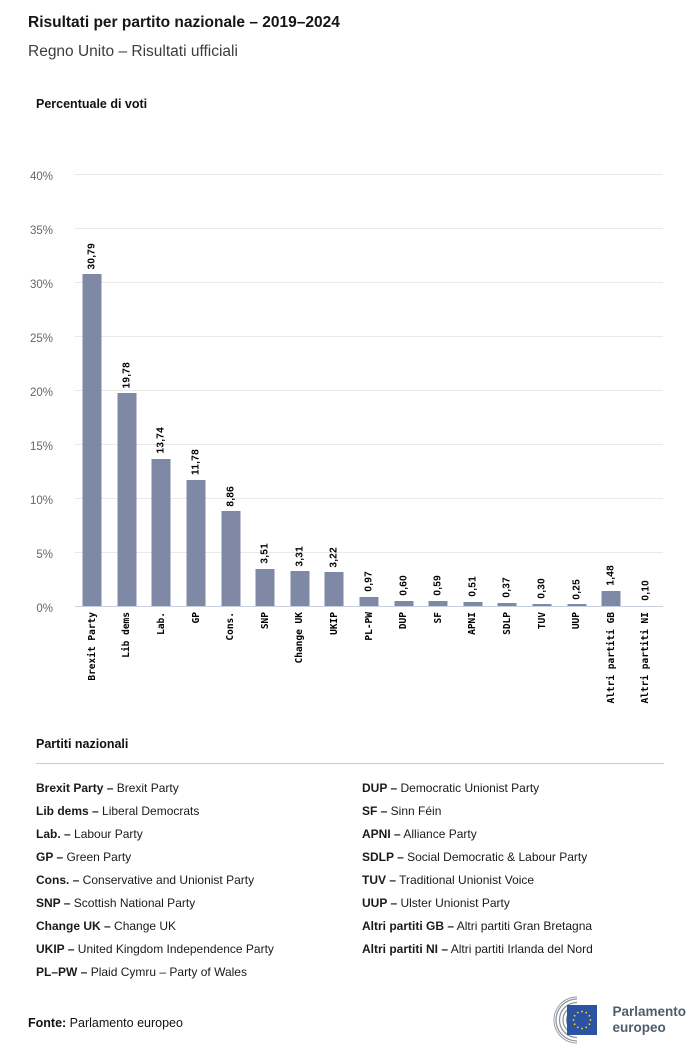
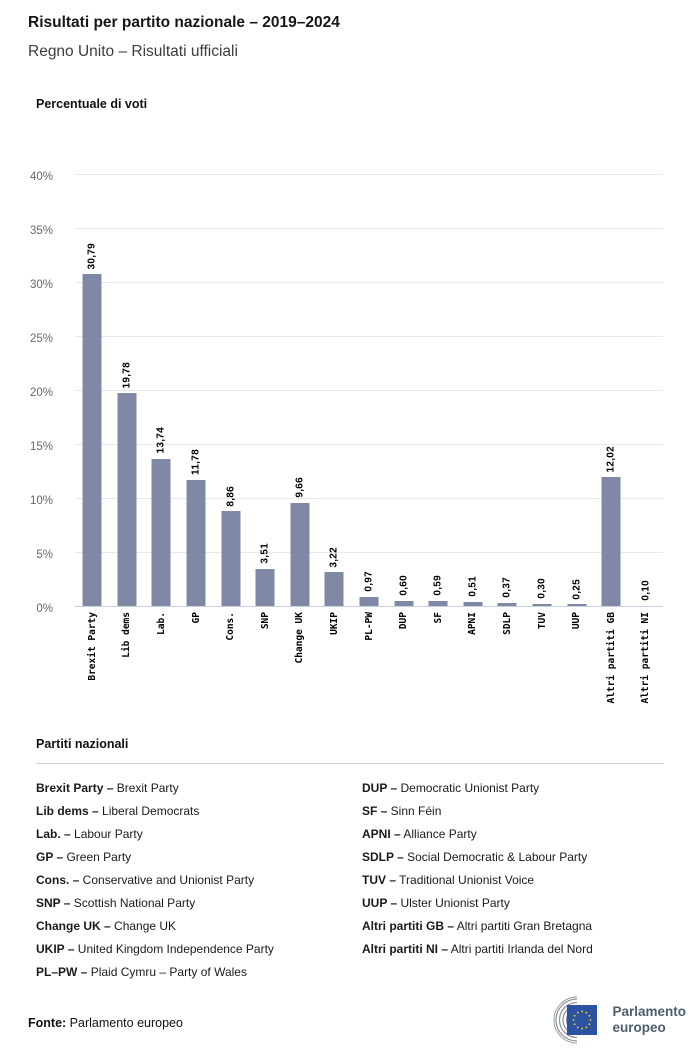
Change UK: 3,31 -> 9,66
Altri partiti GB: 1,48 -> 12,02
